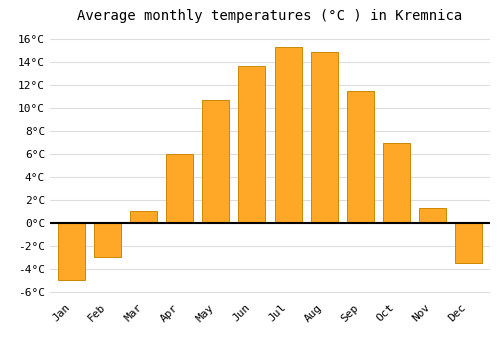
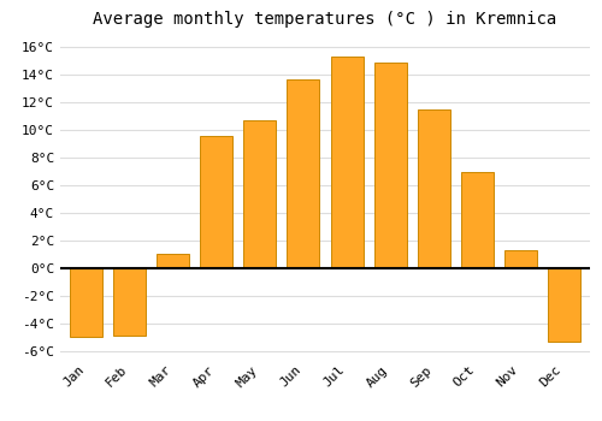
Feb: -3.0°C -> -4.9°C
Apr: 6.0°C -> 9.6°C
Dec: -3.5°C -> -5.3°C
